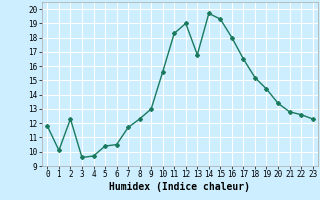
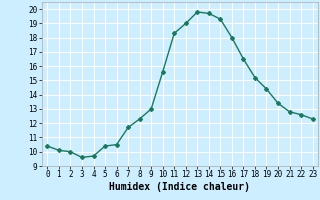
0: 11.8 -> 10.4
2: 12.3 -> 10.0
13: 16.8 -> 19.8
